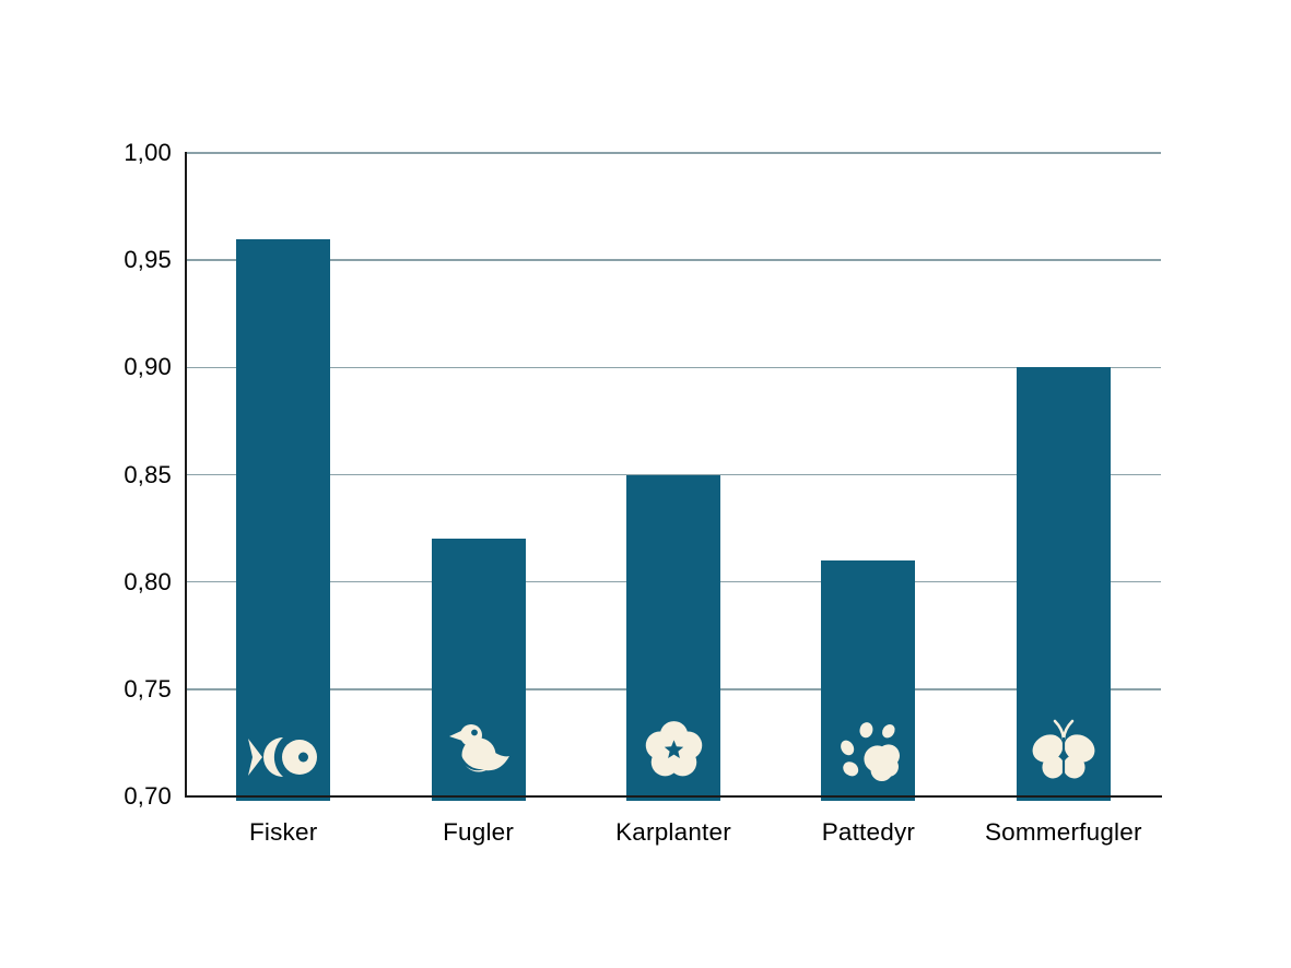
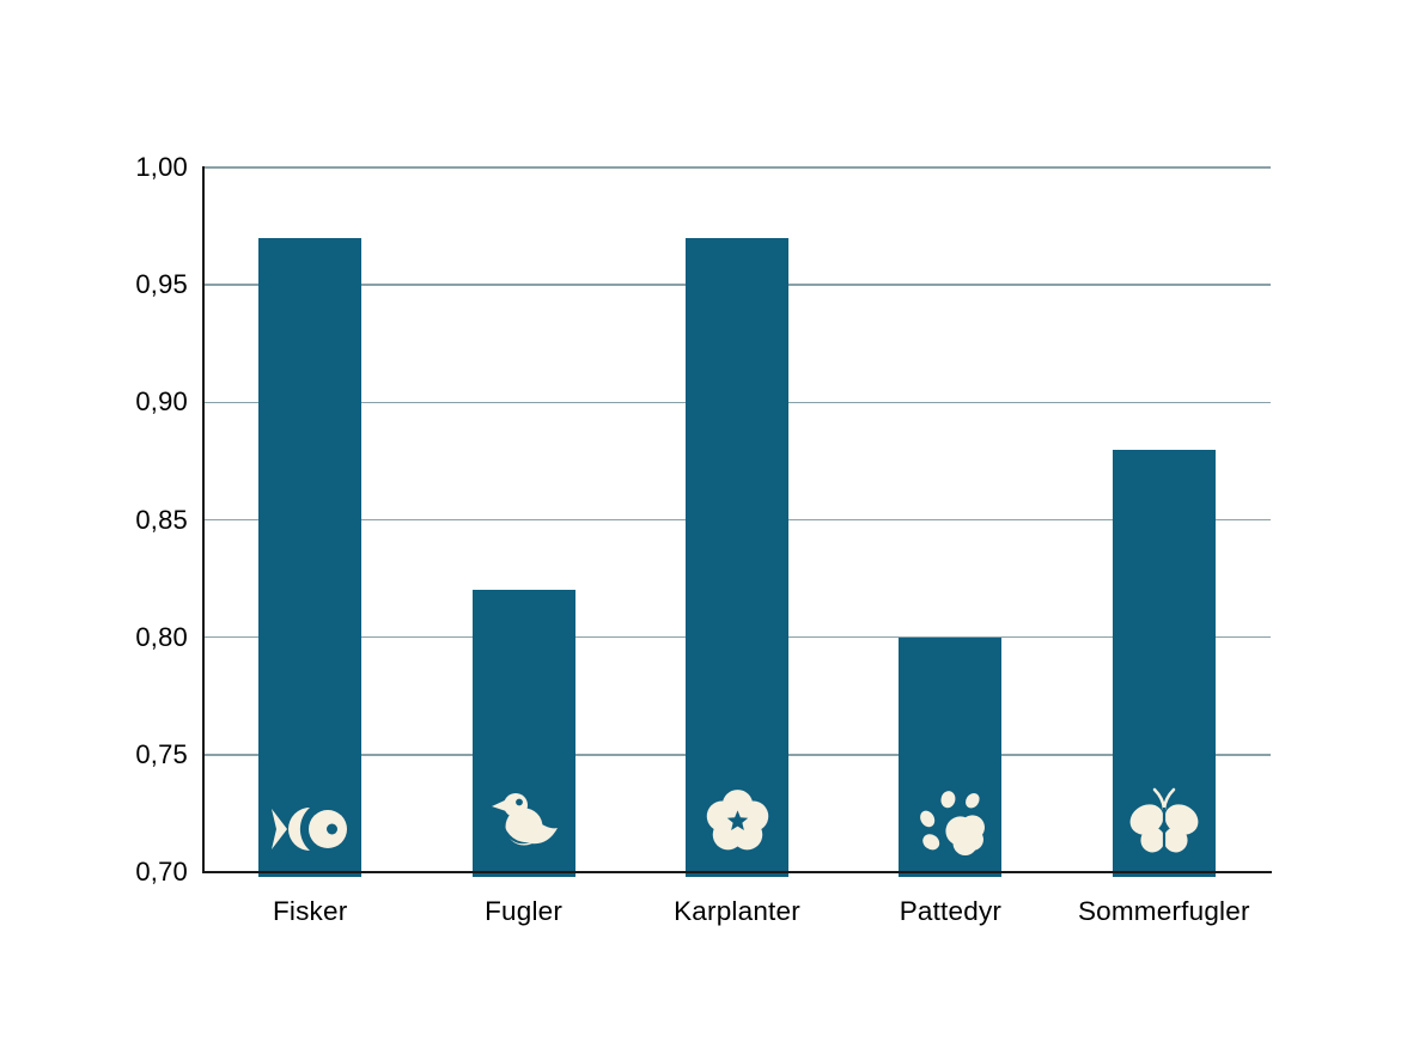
Fisker: 0,96 -> 0,97
Karplanter: 0,85 -> 0,97
Pattedyr: 0,81 -> 0,80
Sommerfugler: 0,90 -> 0,88
